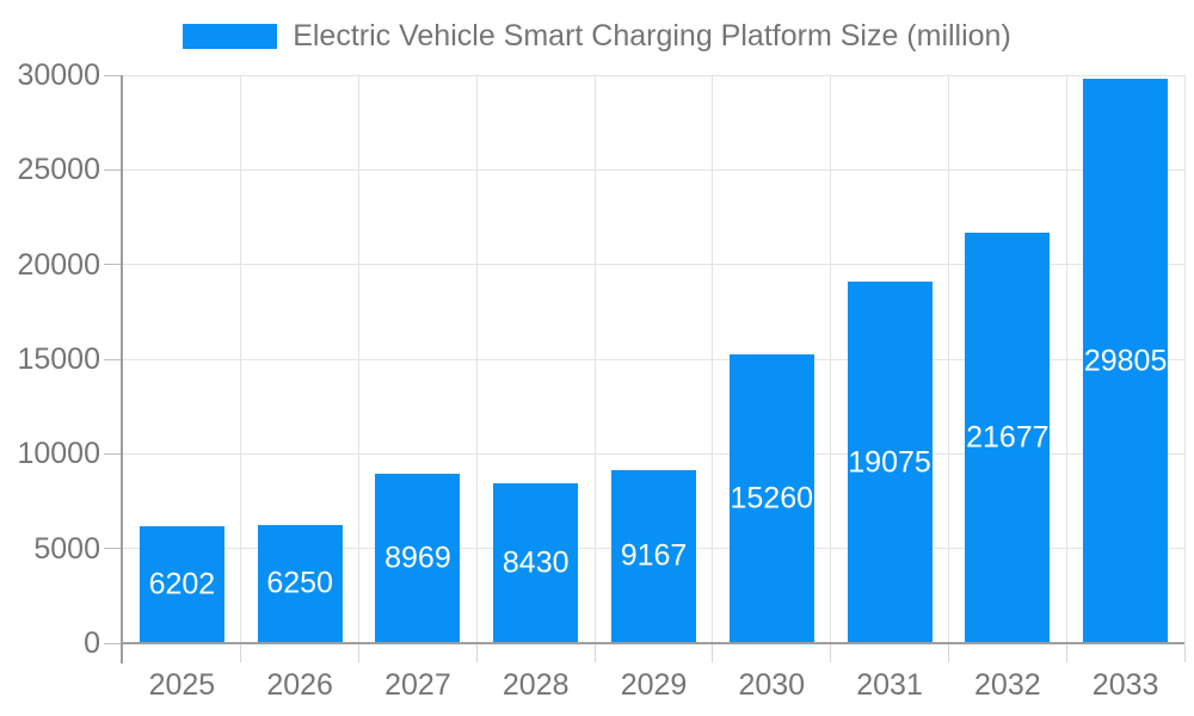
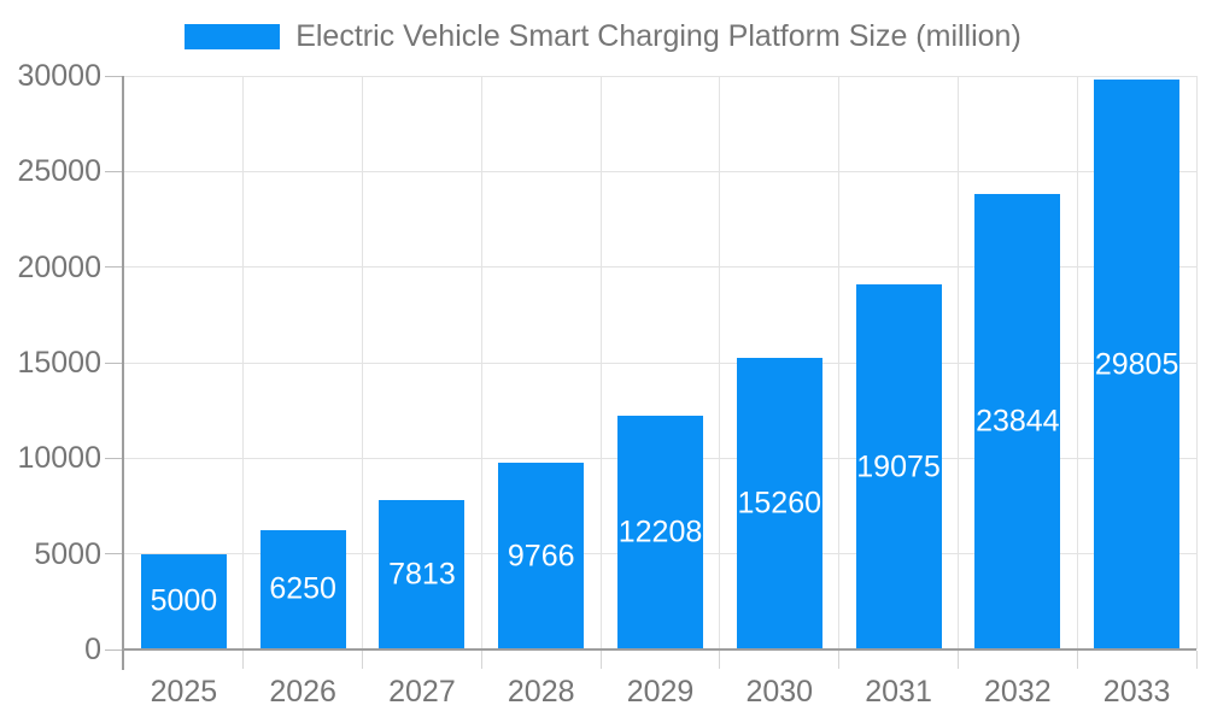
2025: 6202 -> 5000
2027: 8969 -> 7813
2028: 8430 -> 9766
2029: 9167 -> 12208
2032: 21677 -> 23844
